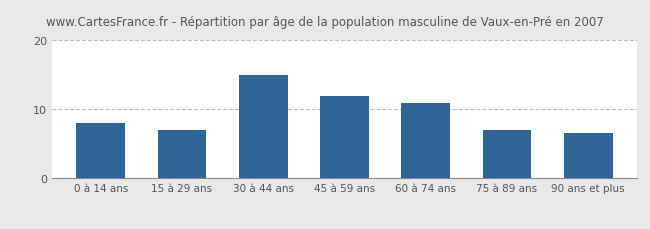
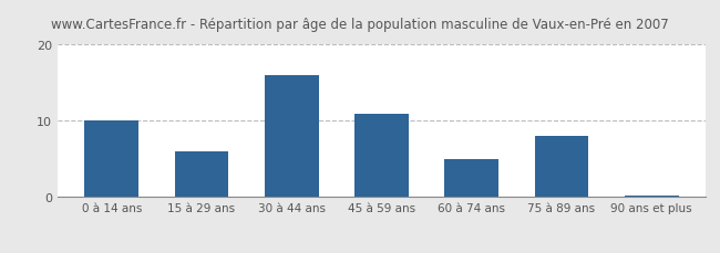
0 à 14 ans: 8.0 -> 10.0
15 à 29 ans: 7.0 -> 6.0
30 à 44 ans: 15.0 -> 16.0
45 à 59 ans: 12.0 -> 11.0
60 à 74 ans: 11.0 -> 5.0
75 à 89 ans: 7.0 -> 8.0
90 ans et plus: 6.6 -> 0.2
